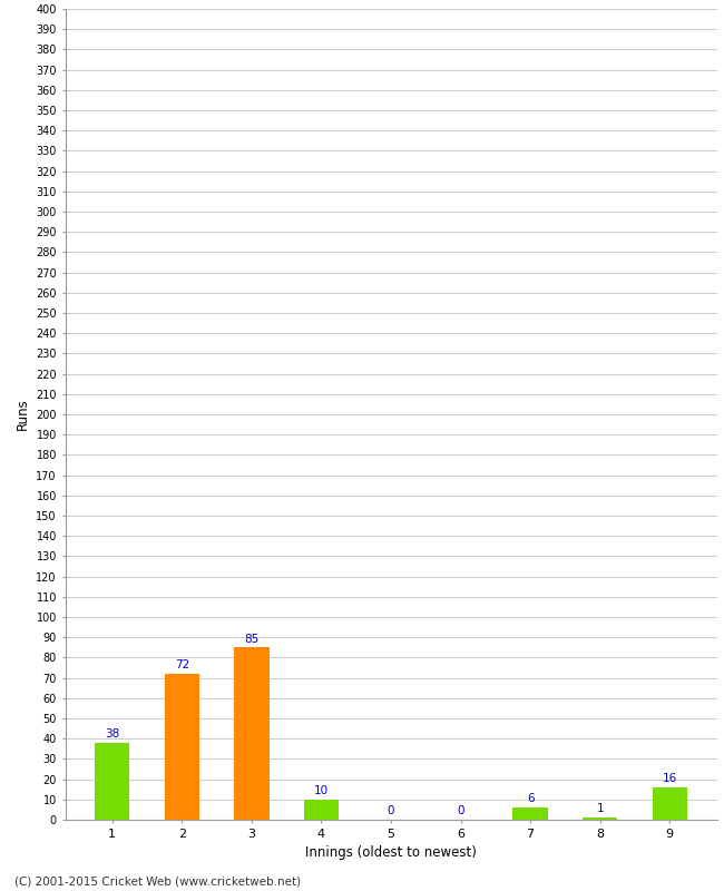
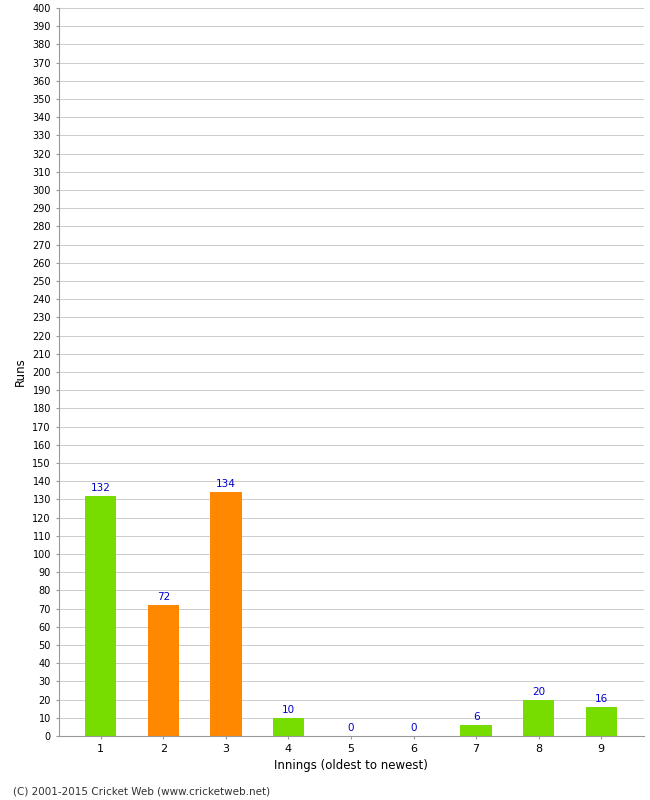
1: 38 -> 132
3: 85 -> 134
8: 1 -> 20
